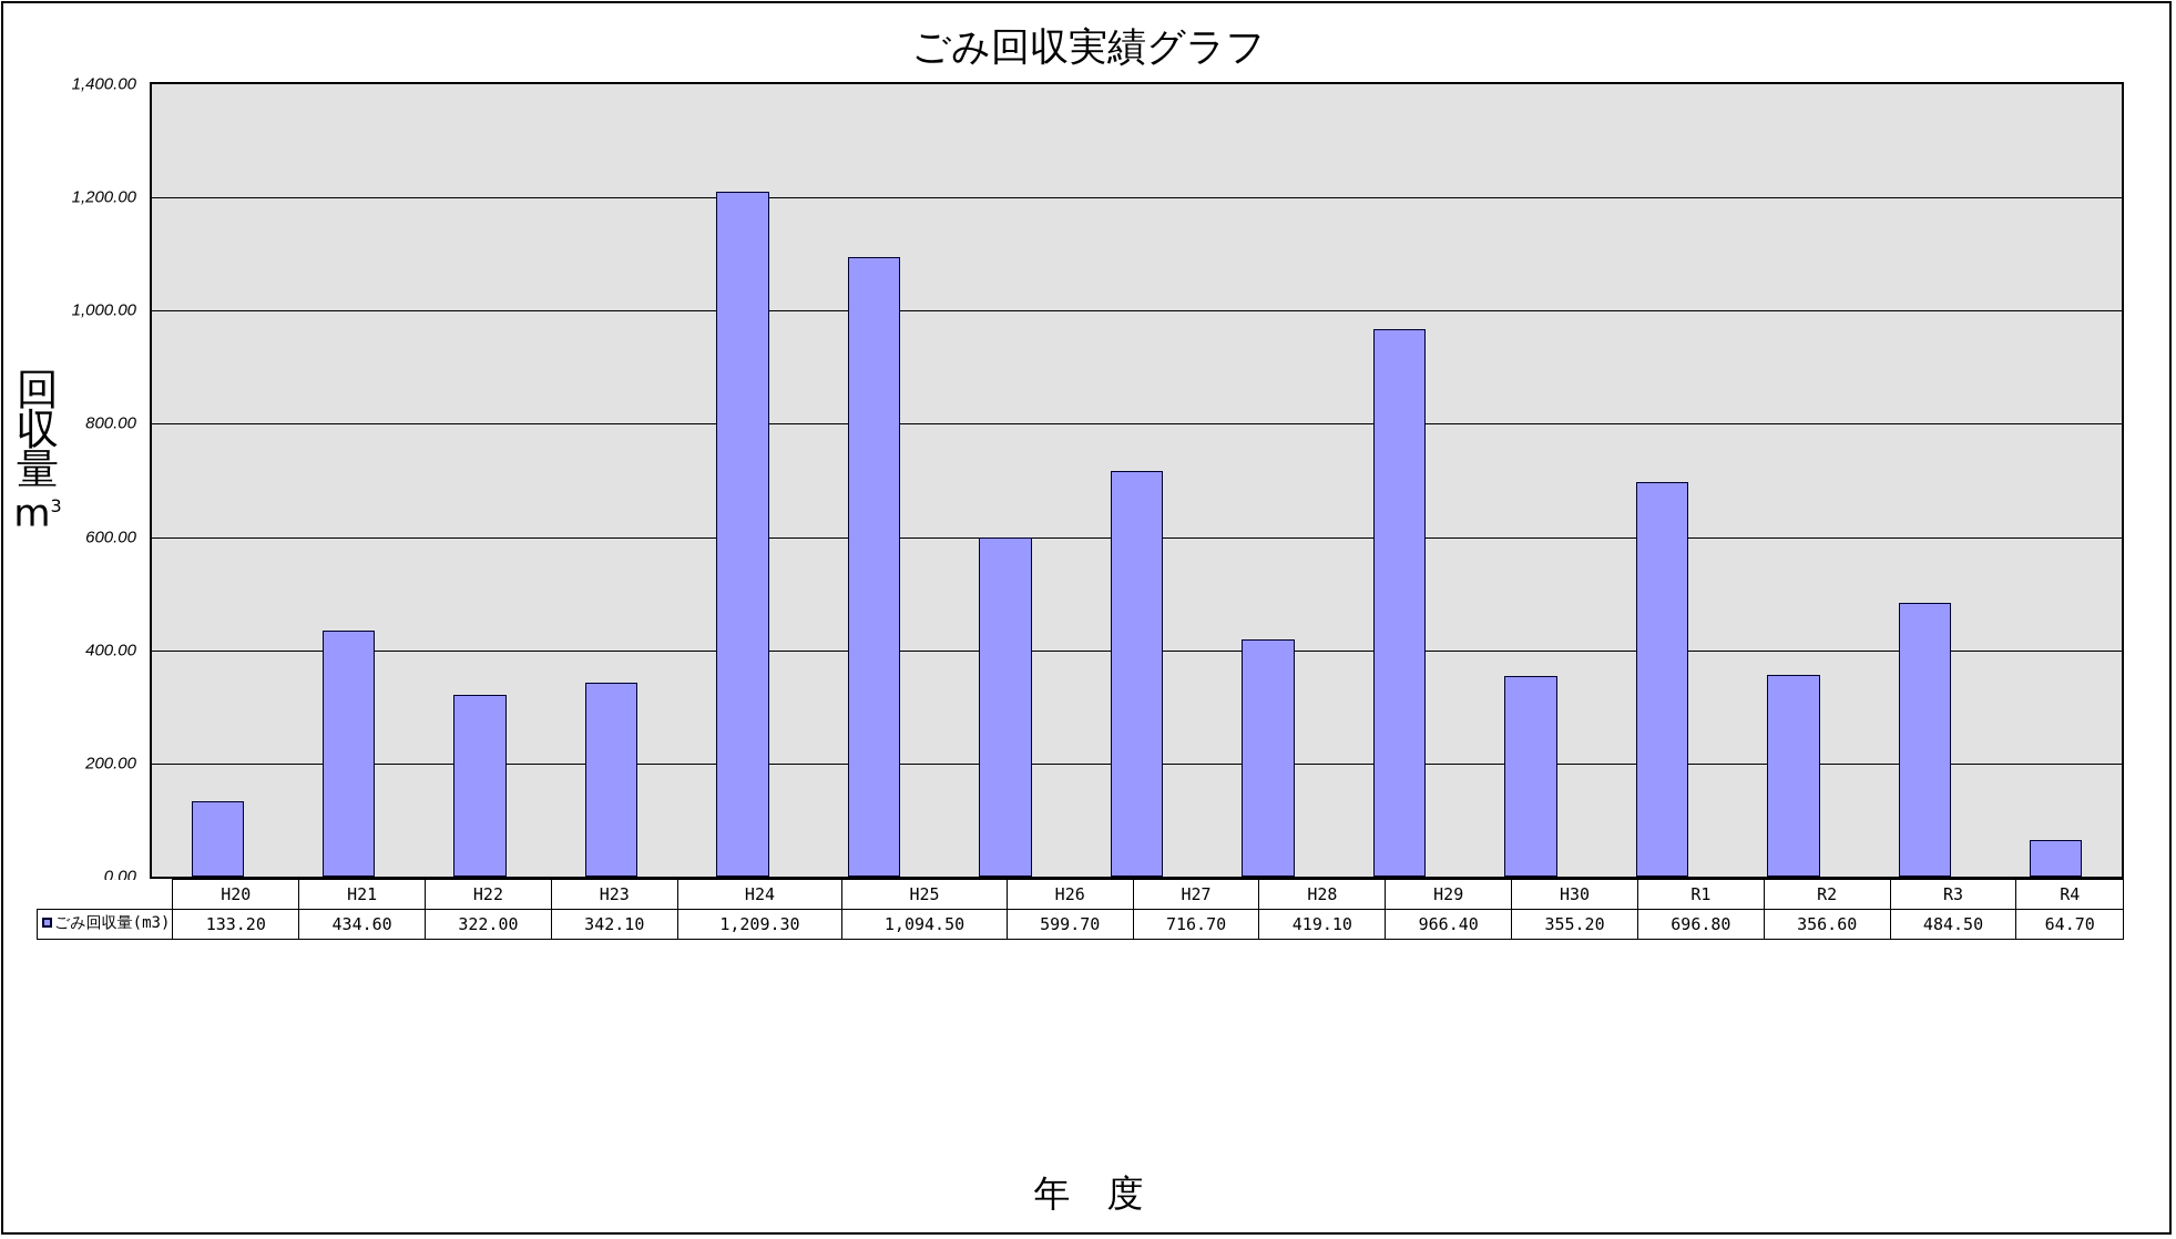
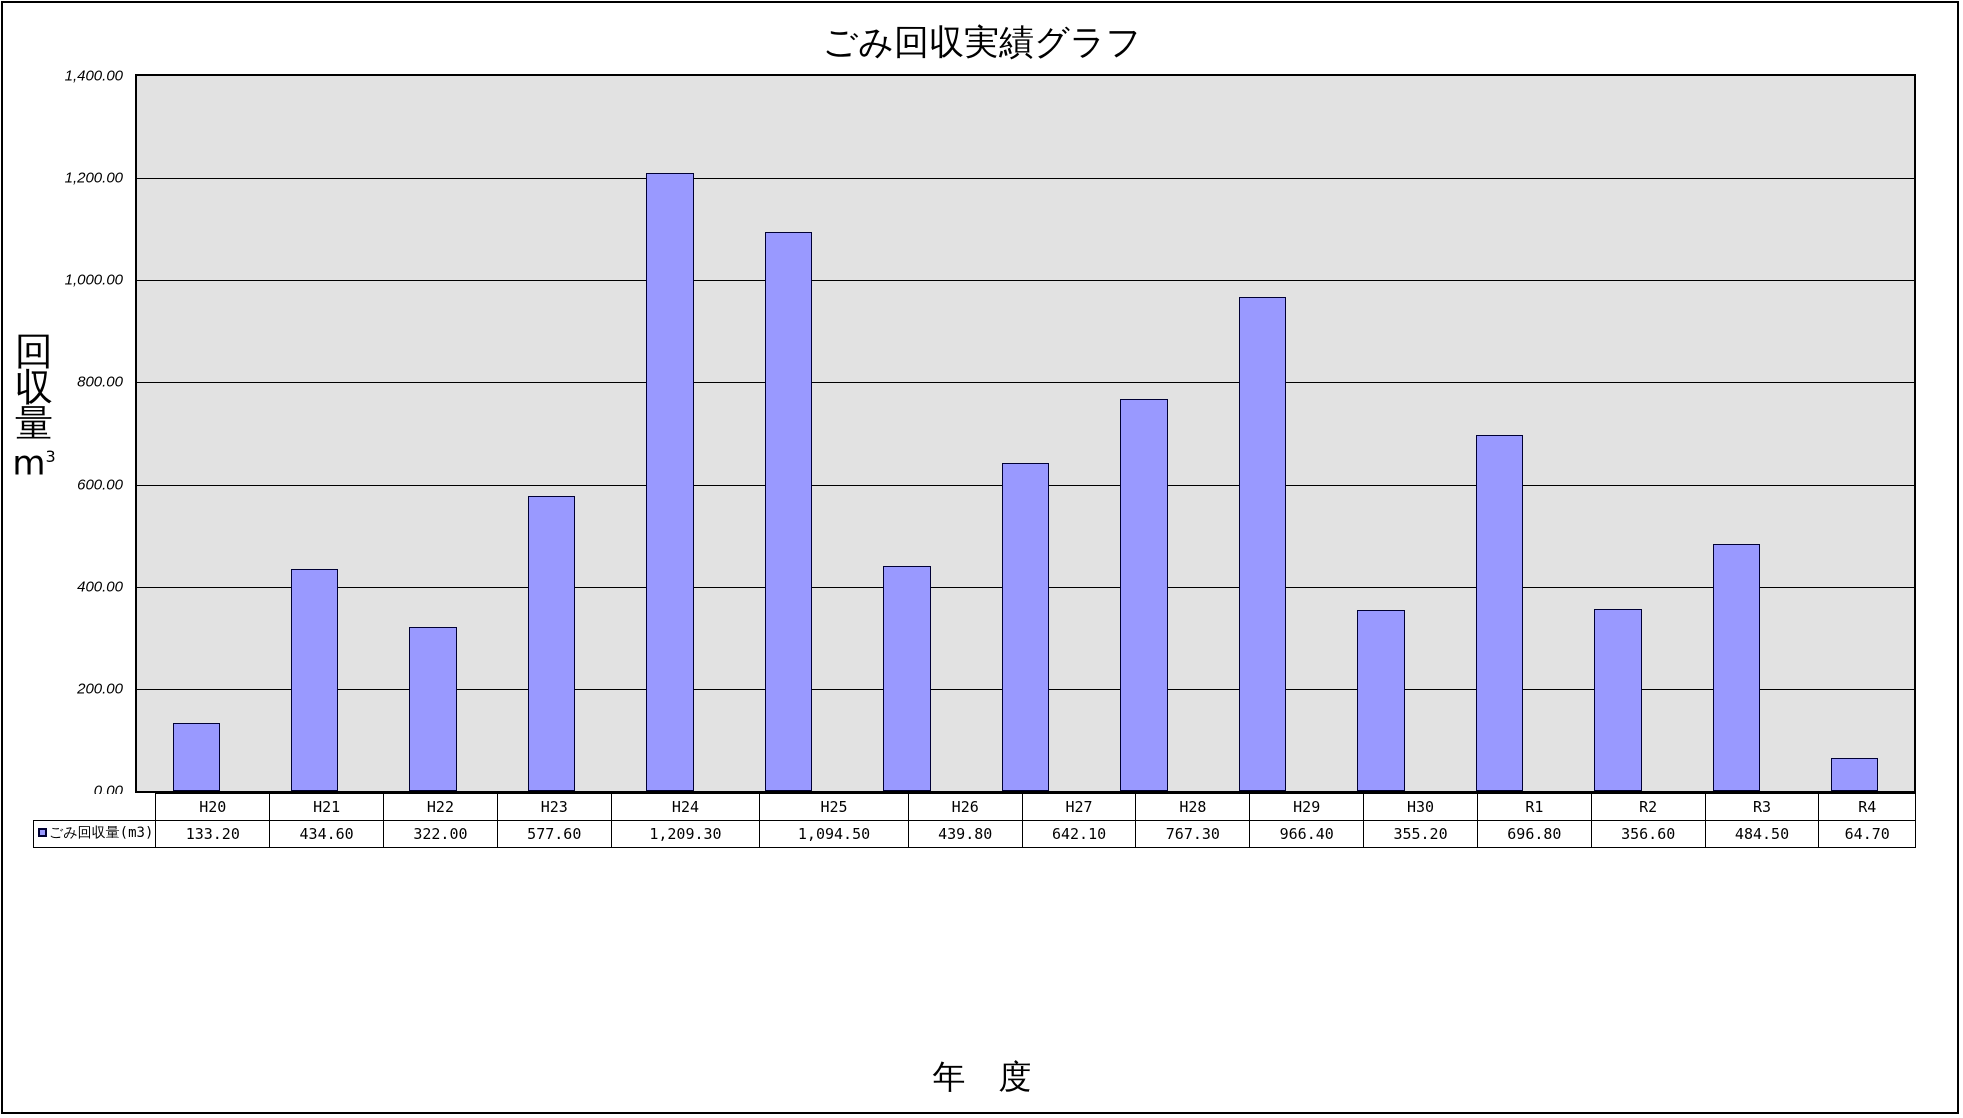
H23: 342.10 -> 577.60
H26: 599.70 -> 439.80
H27: 716.70 -> 642.10
H28: 419.10 -> 767.30
